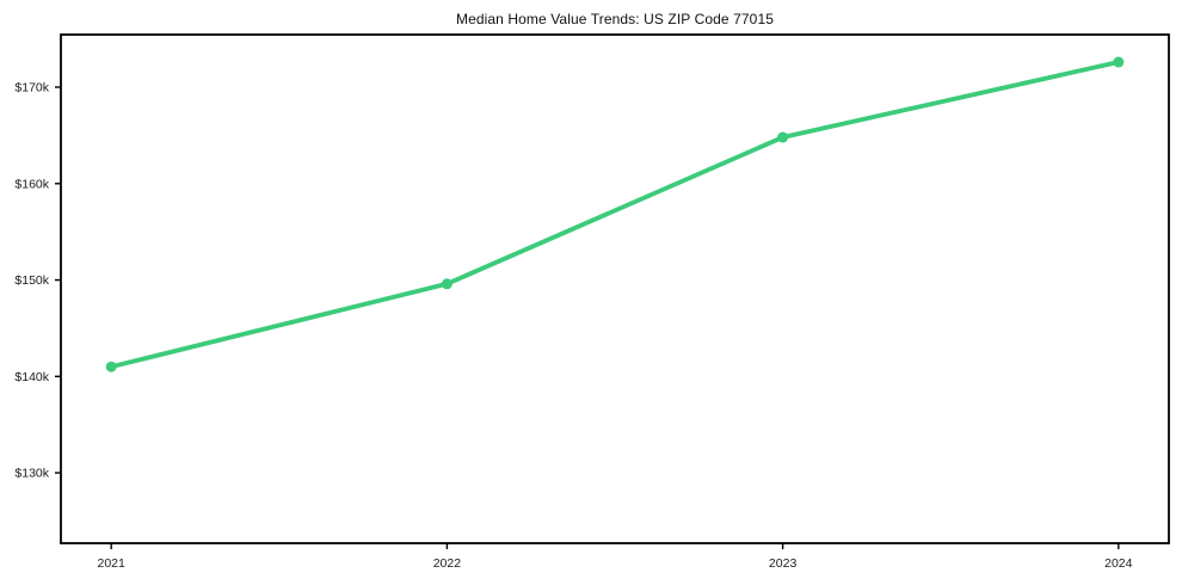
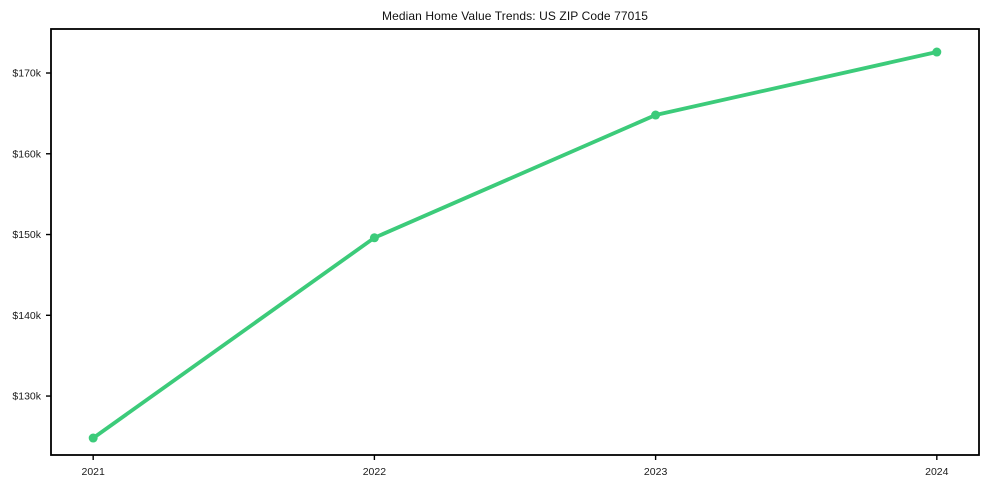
2021: $141k -> $125k
